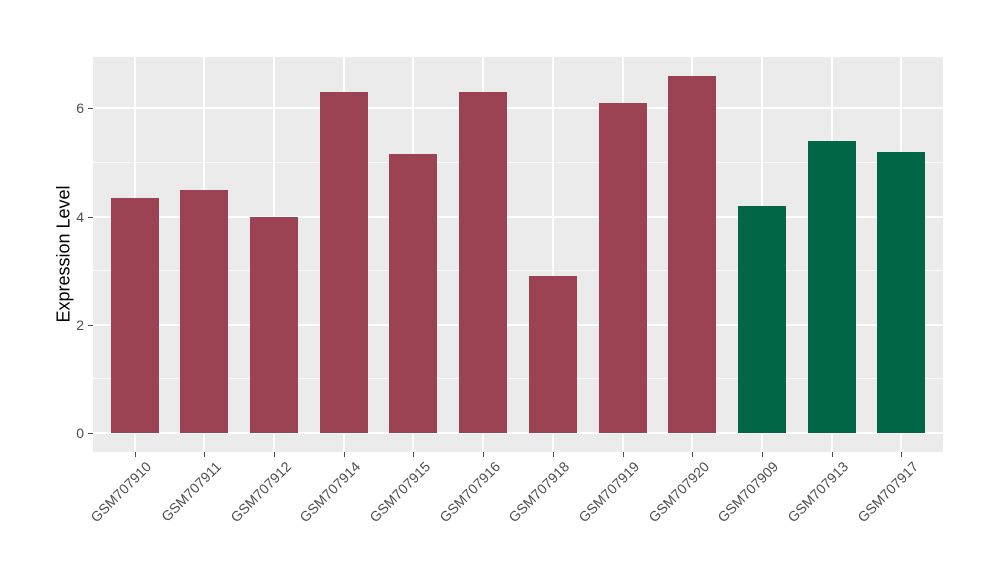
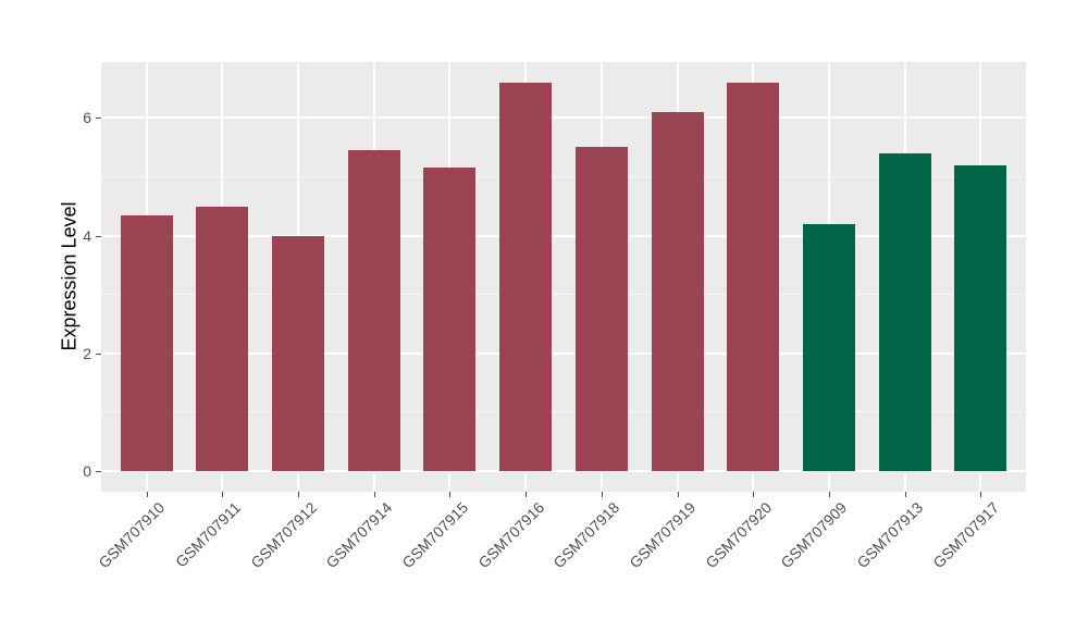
GSM707914: 6.3 -> 5.5
GSM707916: 6.3 -> 6.6
GSM707918: 2.9 -> 5.5
